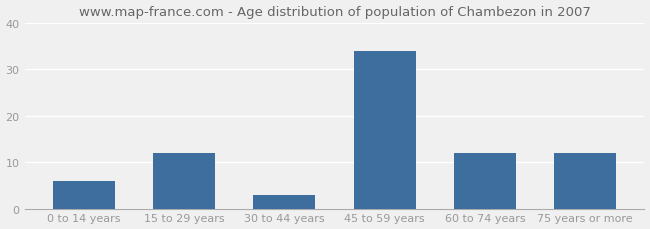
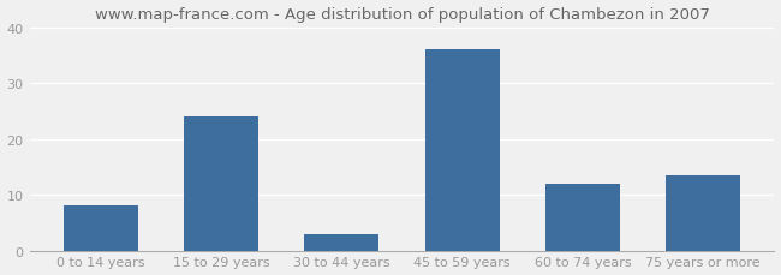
0 to 14 years: 6.0 -> 8.0
15 to 29 years: 12.0 -> 24.0
45 to 59 years: 34.0 -> 36.0
75 years or more: 12.0 -> 13.5
